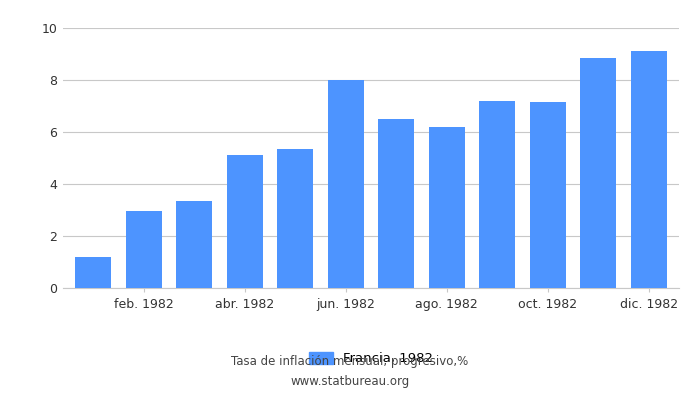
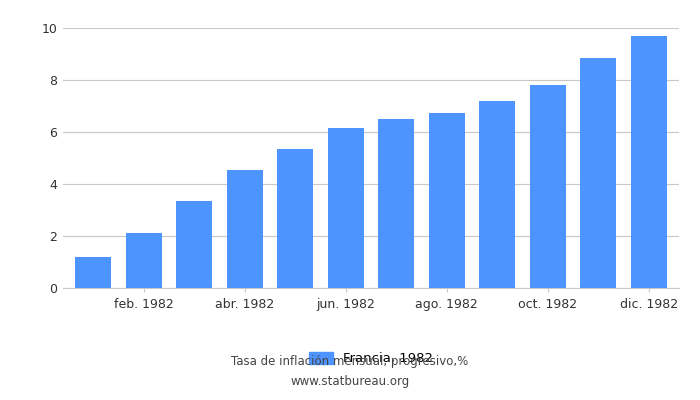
feb. 1982: 2.95 -> 2.10
abr. 1982: 5.10 -> 4.55
jun. 1982: 8.00 -> 6.15
ago. 1982: 6.20 -> 6.75
oct. 1982: 7.15 -> 7.80
dic. 1982: 9.10 -> 9.70
